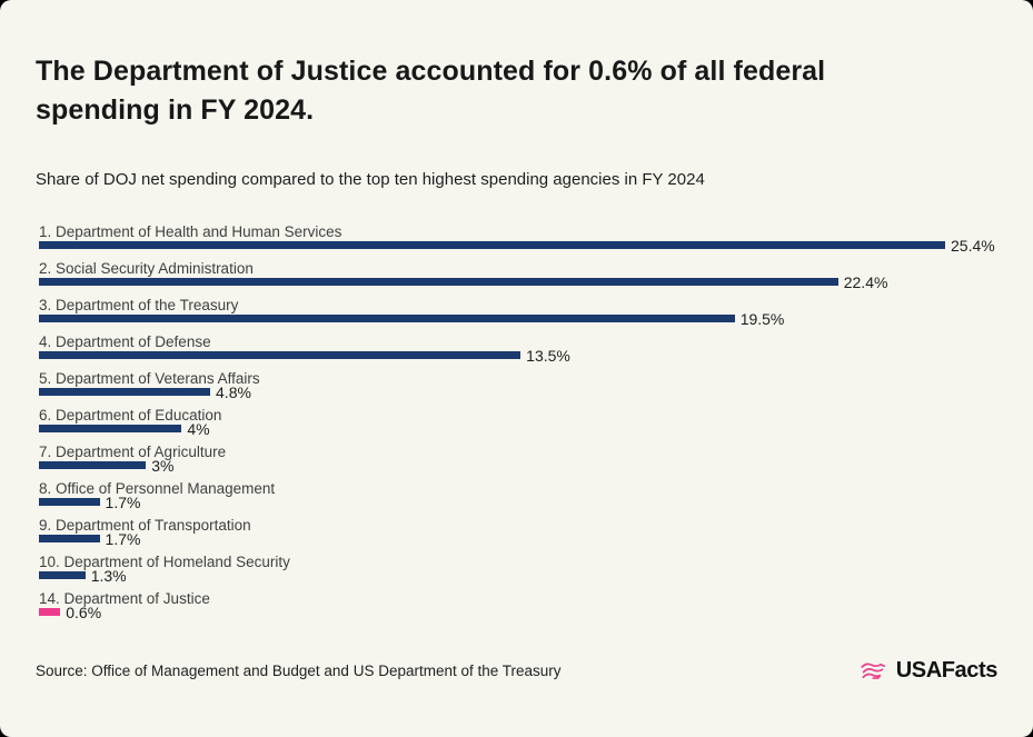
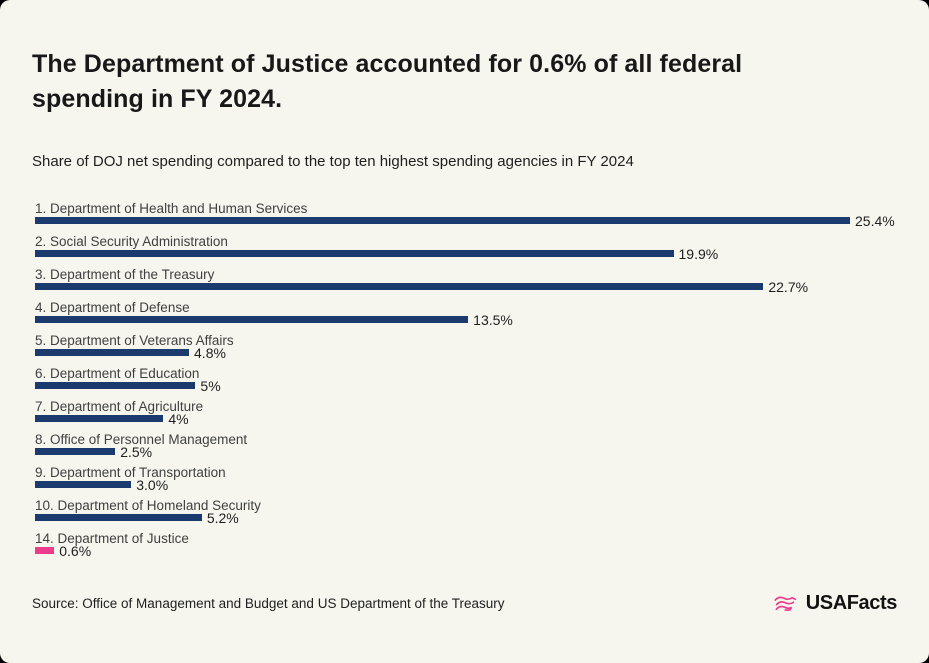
2. Social Security Administration: 22.4% -> 19.9%
3. Department of the Treasury: 19.5% -> 22.7%
6. Department of Education: 4% -> 5%
7. Department of Agriculture: 3% -> 4%
8. Office of Personnel Management: 1.7% -> 2.5%
9. Department of Transportation: 1.7% -> 3.0%
10. Department of Homeland Security: 1.3% -> 5.2%
